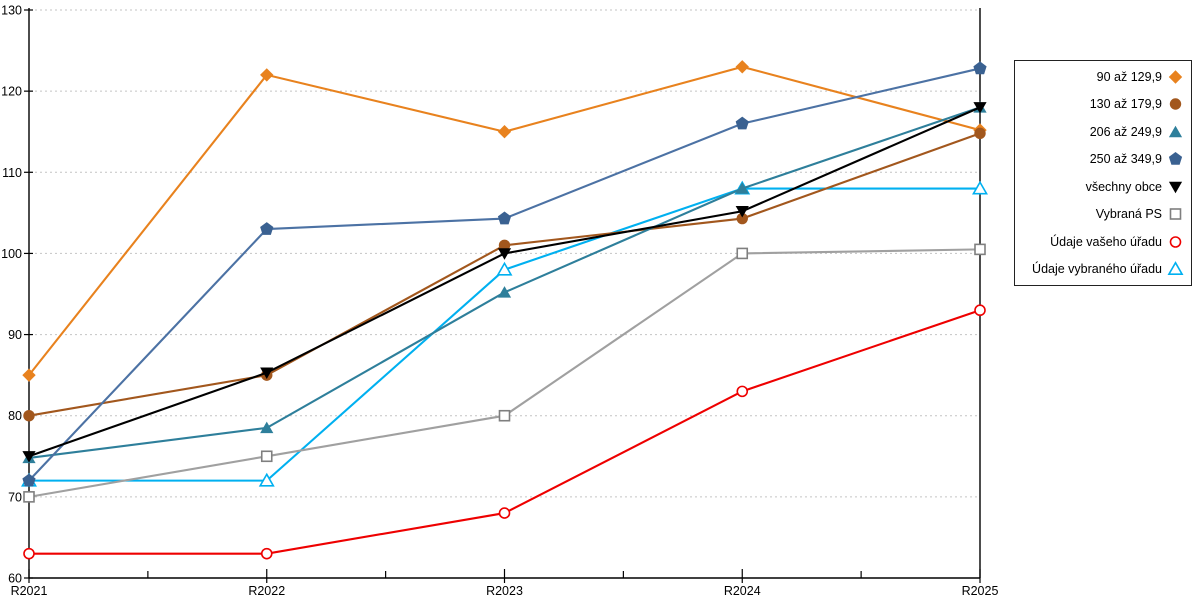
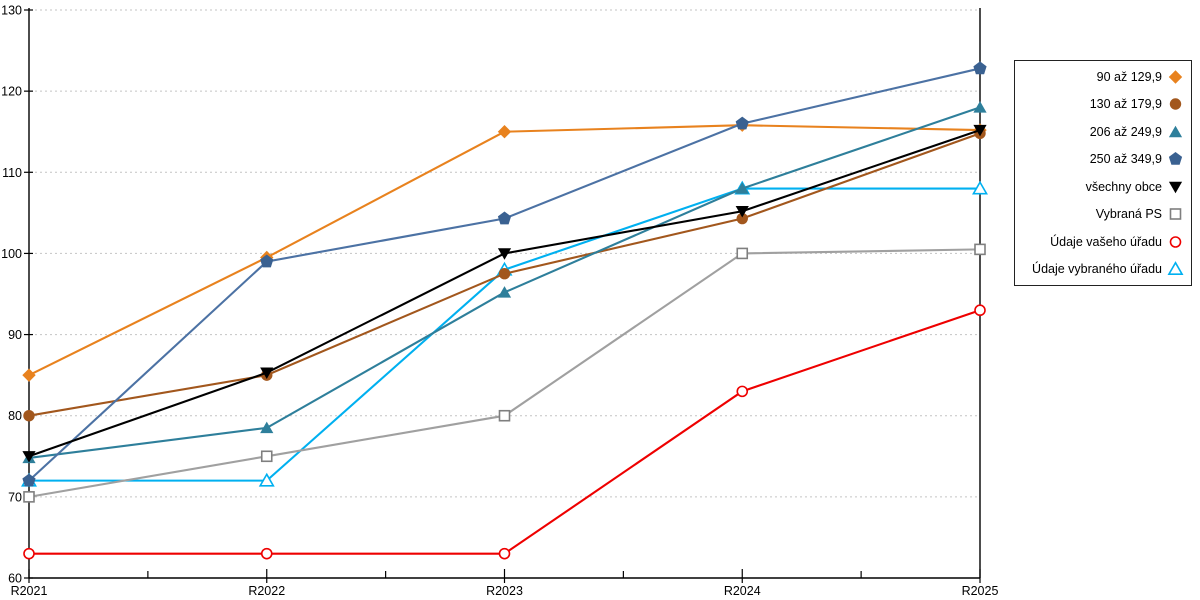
90 až 129,9/R2022: 122 -> 100
250 až 349,9/R2022: 103 -> 99
130 až 179,9/R2023: 101 -> 98
Údaje vašeho úřadu/R2023: 68 -> 63
90 až 129,9/R2024: 123 -> 116
všechny obce/R2025: 118 -> 115
